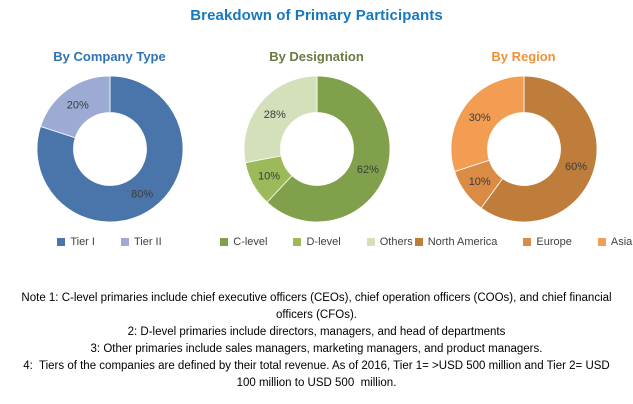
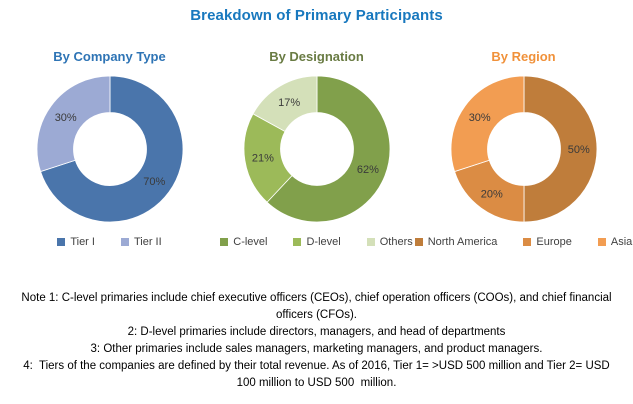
By Company Type/Tier I: 80% -> 70%
By Company Type/Tier II: 20% -> 30%
By Designation/D-level: 10% -> 21%
By Designation/Others: 28% -> 17%
By Region/North America: 60% -> 50%
By Region/Europe: 10% -> 20%
